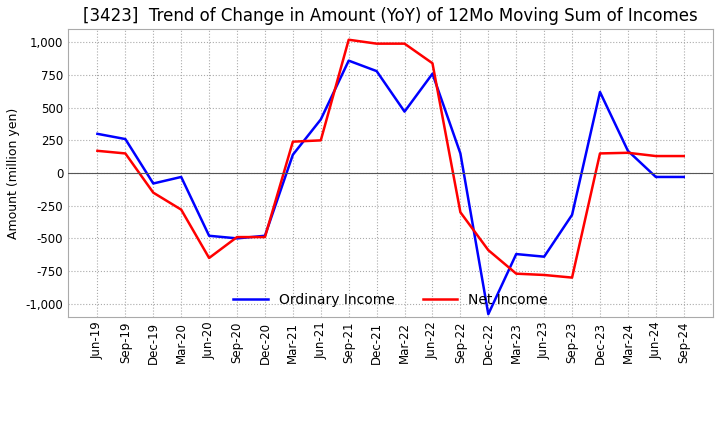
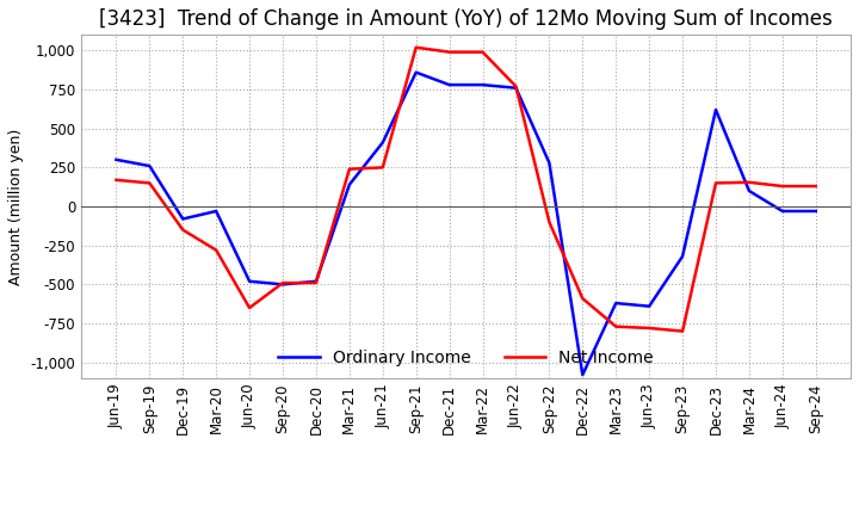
Ordinary Income/Mar-22: 470 -> 780
Net Income/Jun-22: 840 -> 770
Ordinary Income/Sep-22: 150 -> 280
Net Income/Sep-22: -300 -> -100
Ordinary Income/Mar-24: 170 -> 100
